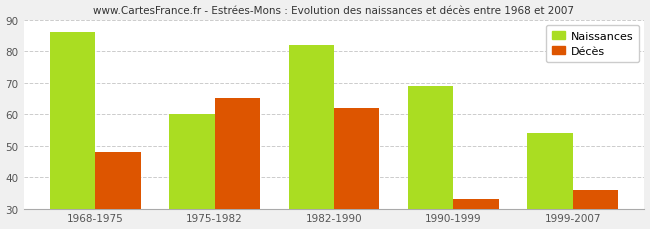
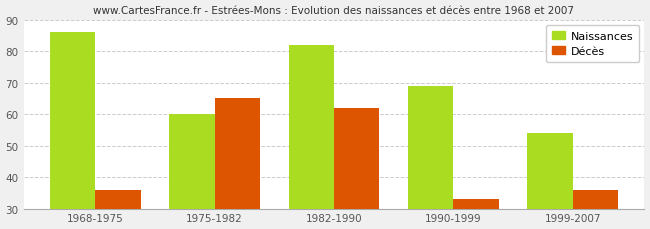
Décès/1968-1975: 48 -> 36
